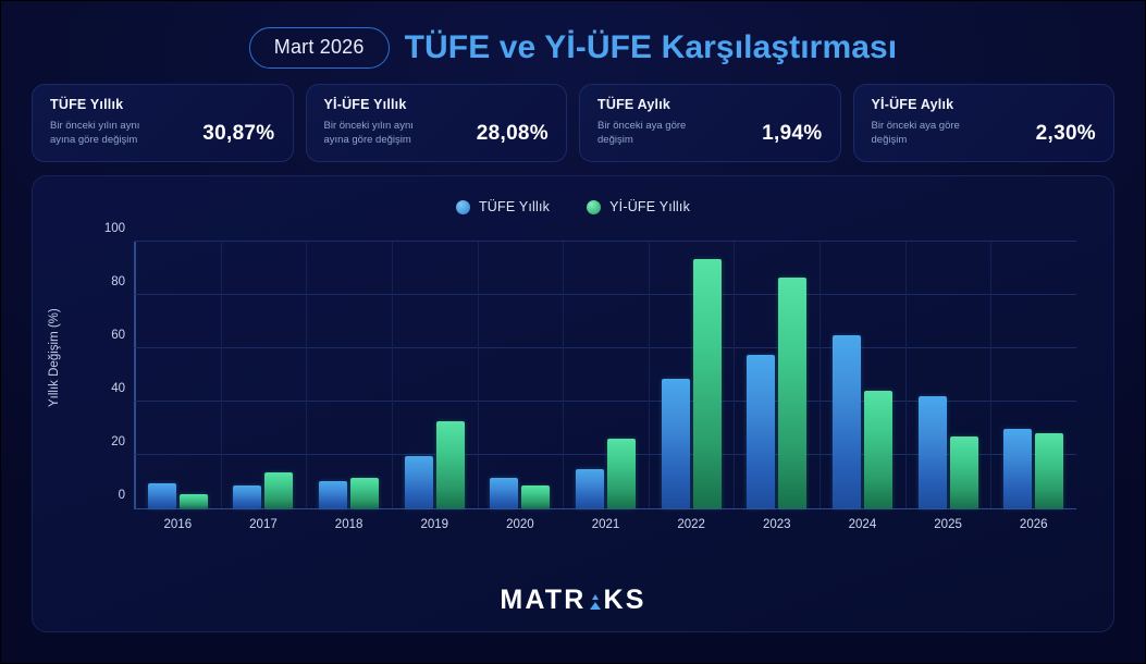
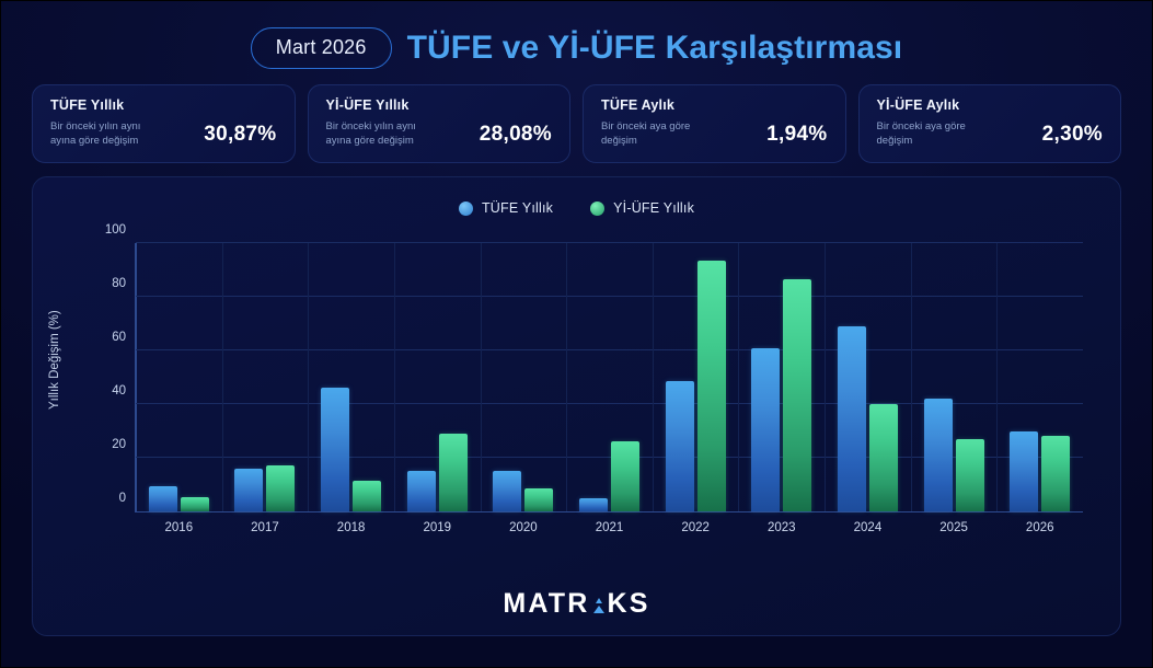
TÜFE Yıllık/2017: 9 -> 16
Yİ-ÜFE Yıllık/2017: 13 -> 17
TÜFE Yıllık/2018: 10 -> 46
TÜFE Yıllık/2019: 20 -> 15
Yİ-ÜFE Yıllık/2019: 33 -> 29
TÜFE Yıllık/2020: 12 -> 15
TÜFE Yıllık/2021: 15 -> 5
TÜFE Yıllık/2023: 58 -> 61
TÜFE Yıllık/2024: 65 -> 69
Yİ-ÜFE Yıllık/2024: 44 -> 40
